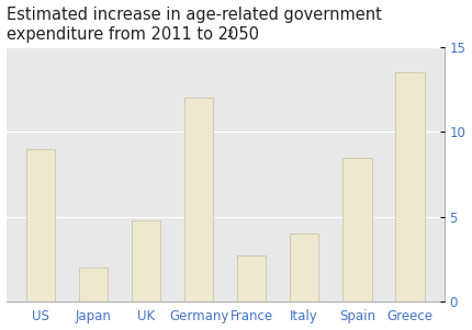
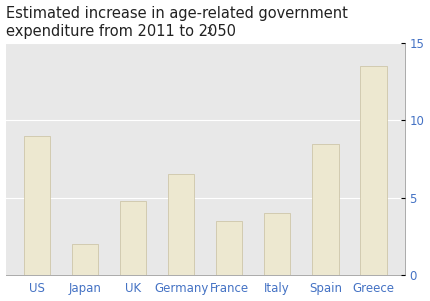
Germany: 12.0 -> 6.5
France: 2.7 -> 3.5
